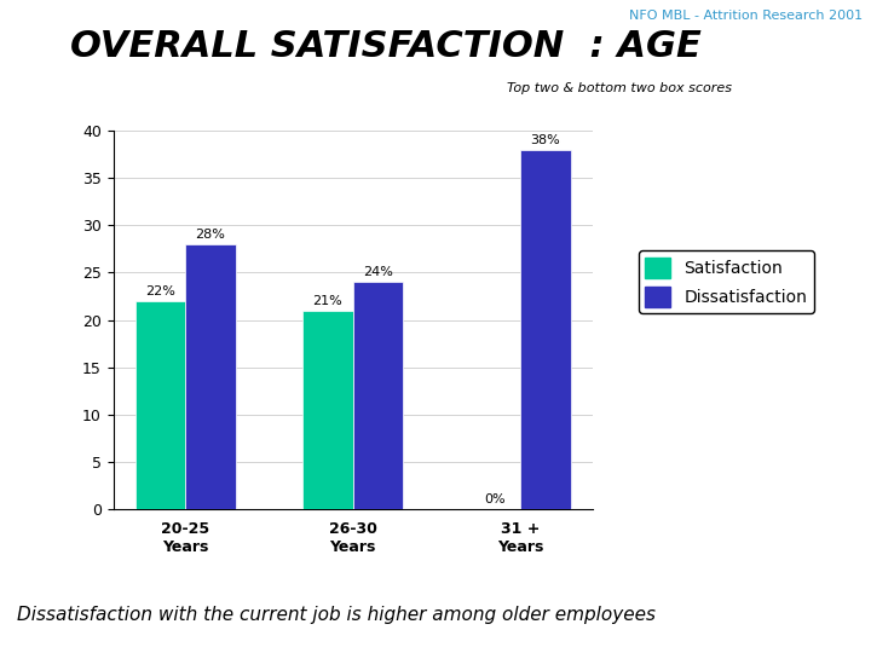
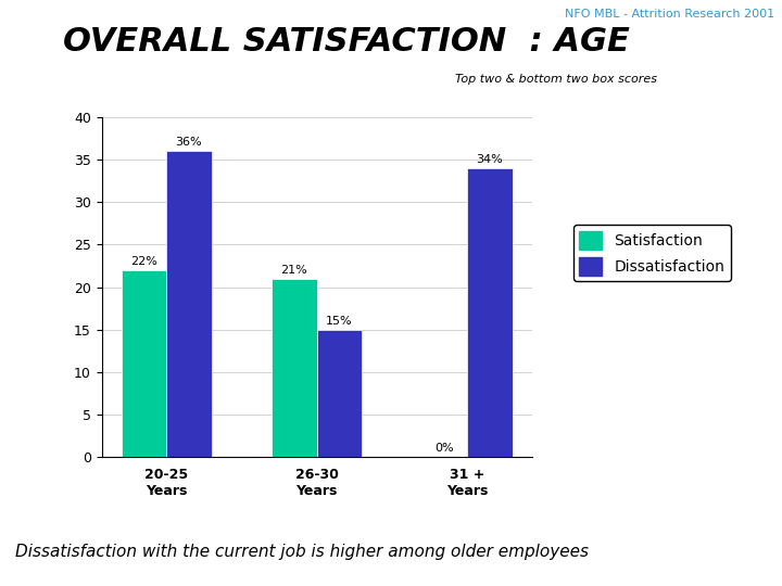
Dissatisfaction/20-25 Years: 28% -> 36%
Dissatisfaction/26-30 Years: 24% -> 15%
Dissatisfaction/31 + Years: 38% -> 34%
